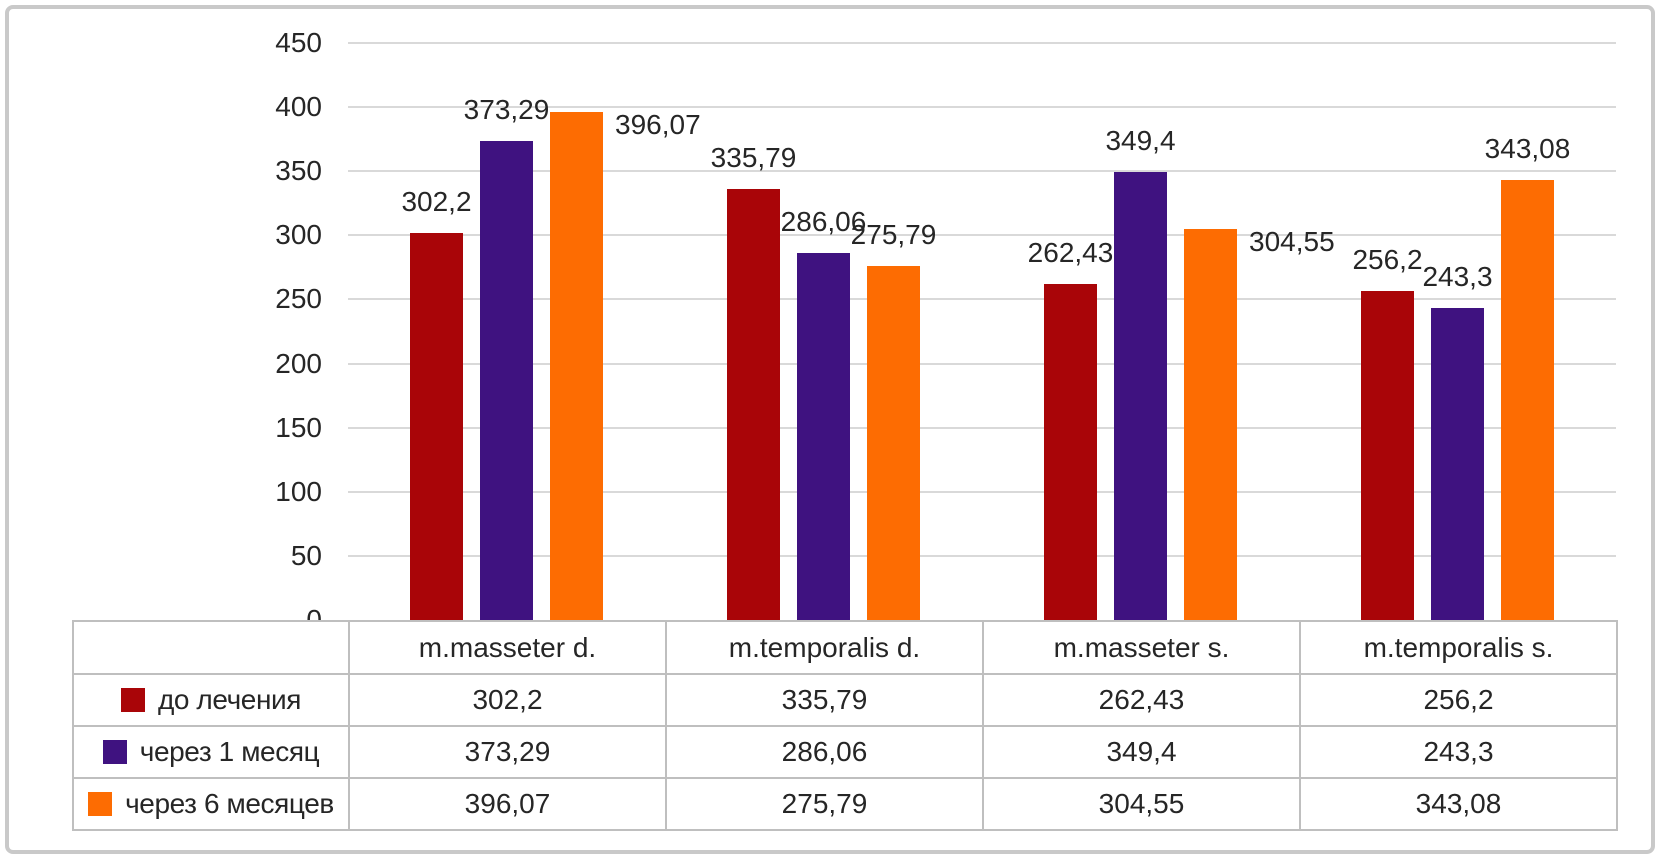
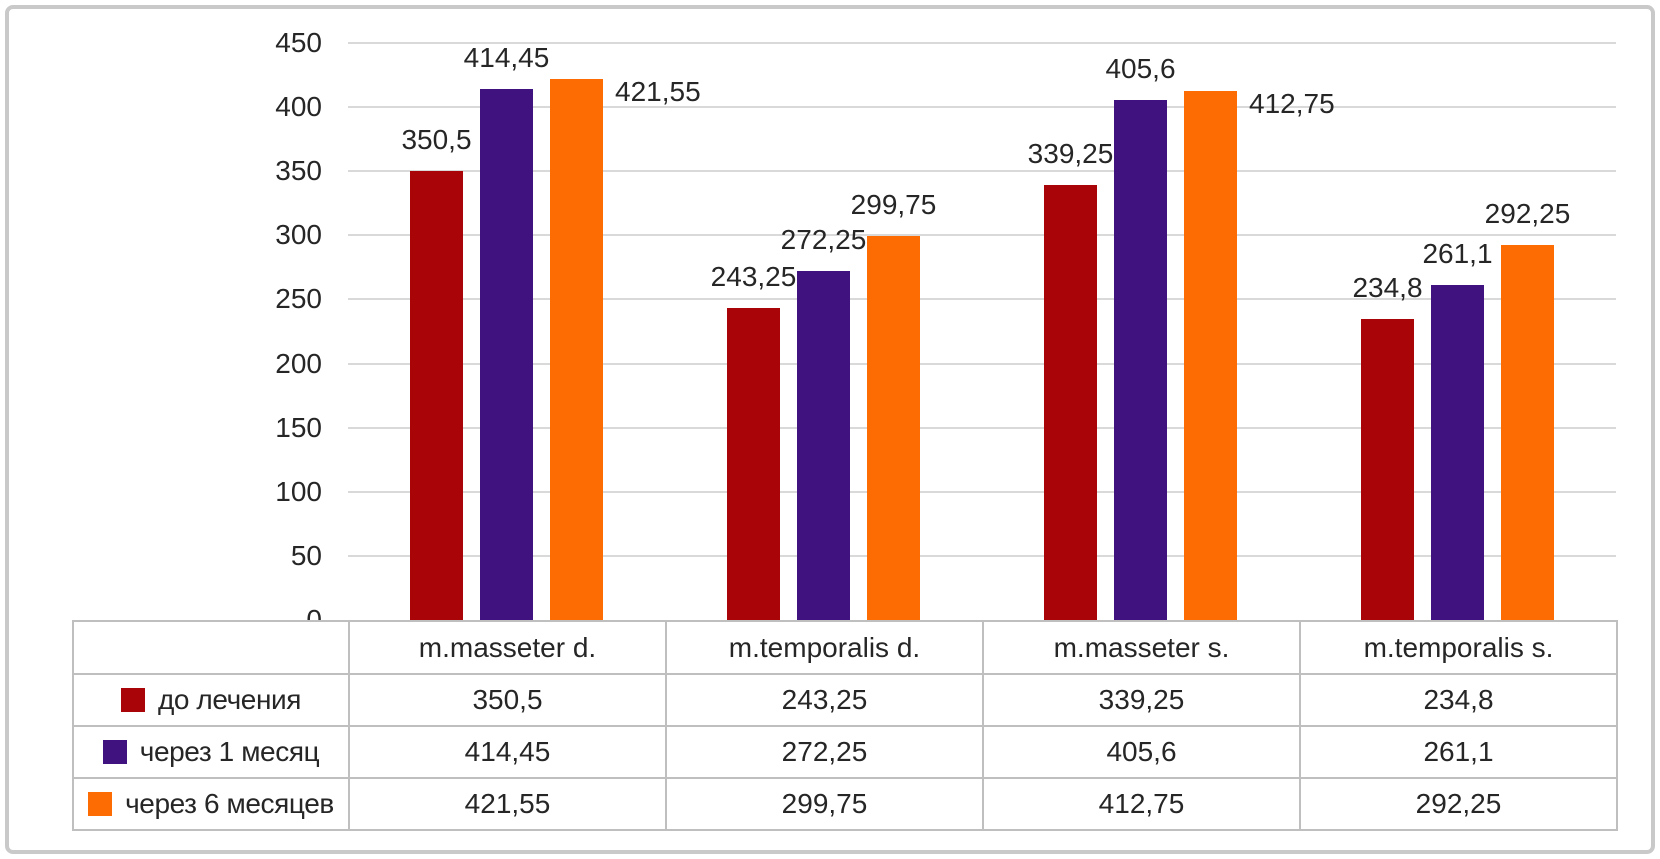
до лечения/m.masseter d.: 302,2 -> 350,5
через 1 месяц/m.masseter d.: 373,29 -> 414,45
через 6 месяцев/m.masseter d.: 396,07 -> 421,55
до лечения/m.temporalis d.: 335,79 -> 243,25
через 1 месяц/m.temporalis d.: 286,06 -> 272,25
через 6 месяцев/m.temporalis d.: 275,79 -> 299,75
до лечения/m.masseter s.: 262,43 -> 339,25
через 1 месяц/m.masseter s.: 349,4 -> 405,6
через 6 месяцев/m.masseter s.: 304,55 -> 412,75
до лечения/m.temporalis s.: 256,2 -> 234,8
через 1 месяц/m.temporalis s.: 243,3 -> 261,1
через 6 месяцев/m.temporalis s.: 343,08 -> 292,25
